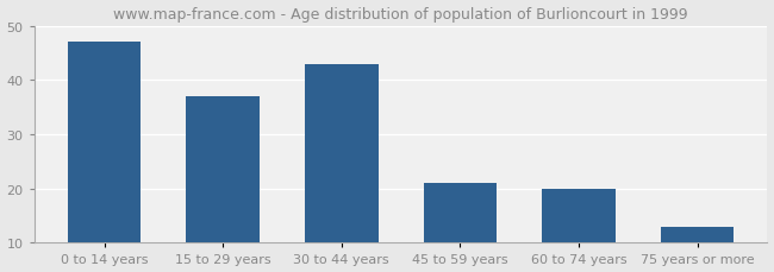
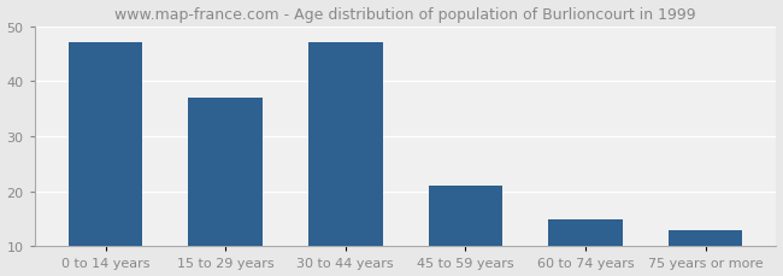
30 to 44 years: 43 -> 47
60 to 74 years: 20 -> 15
